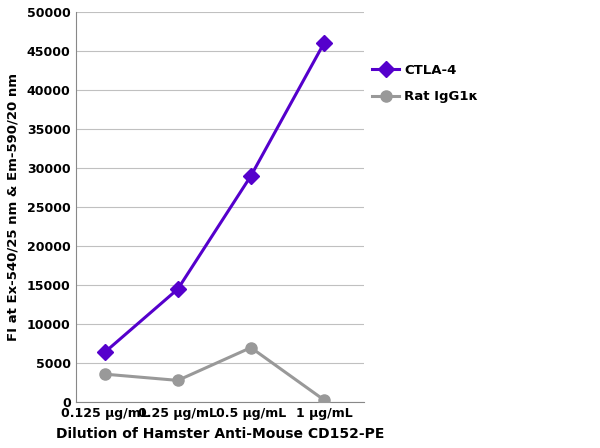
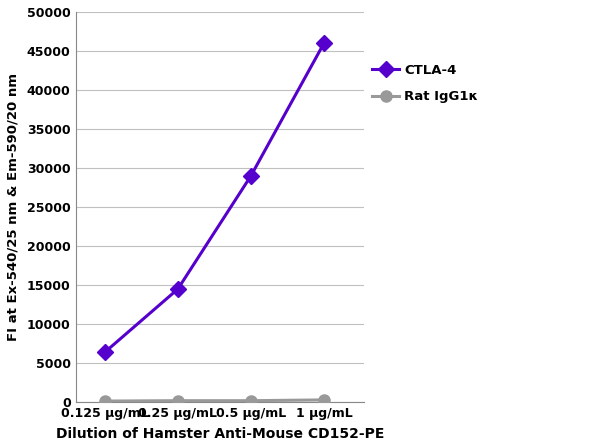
Rat IgG1κ/0.125 μg/mL: 3600 -> 200
Rat IgG1κ/0.25 μg/mL: 2800 -> 200
Rat IgG1κ/0.5 μg/mL: 7000 -> 200
